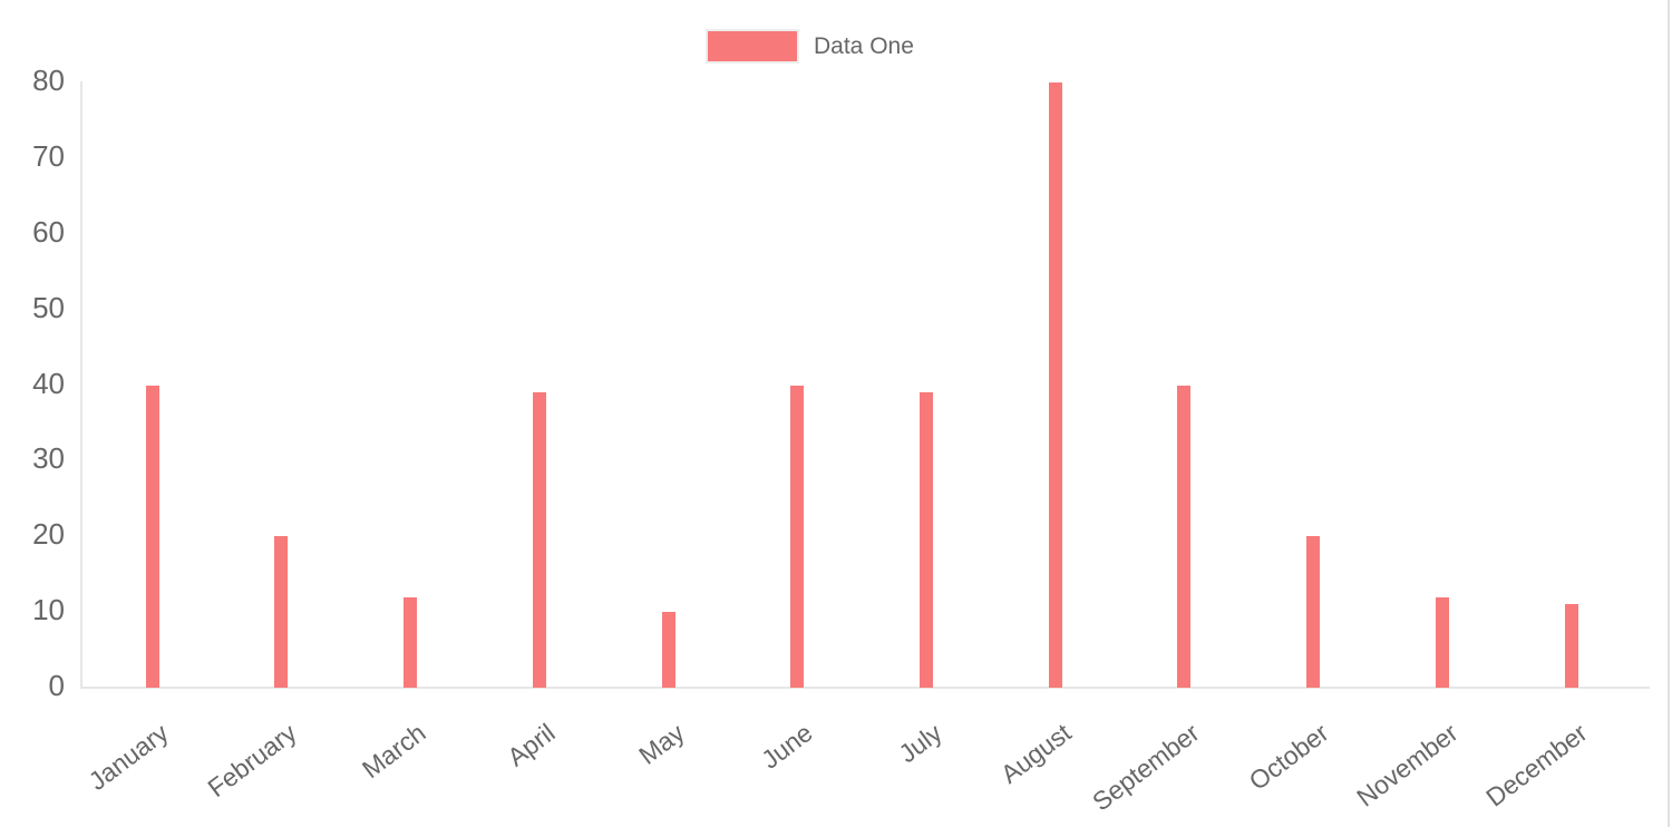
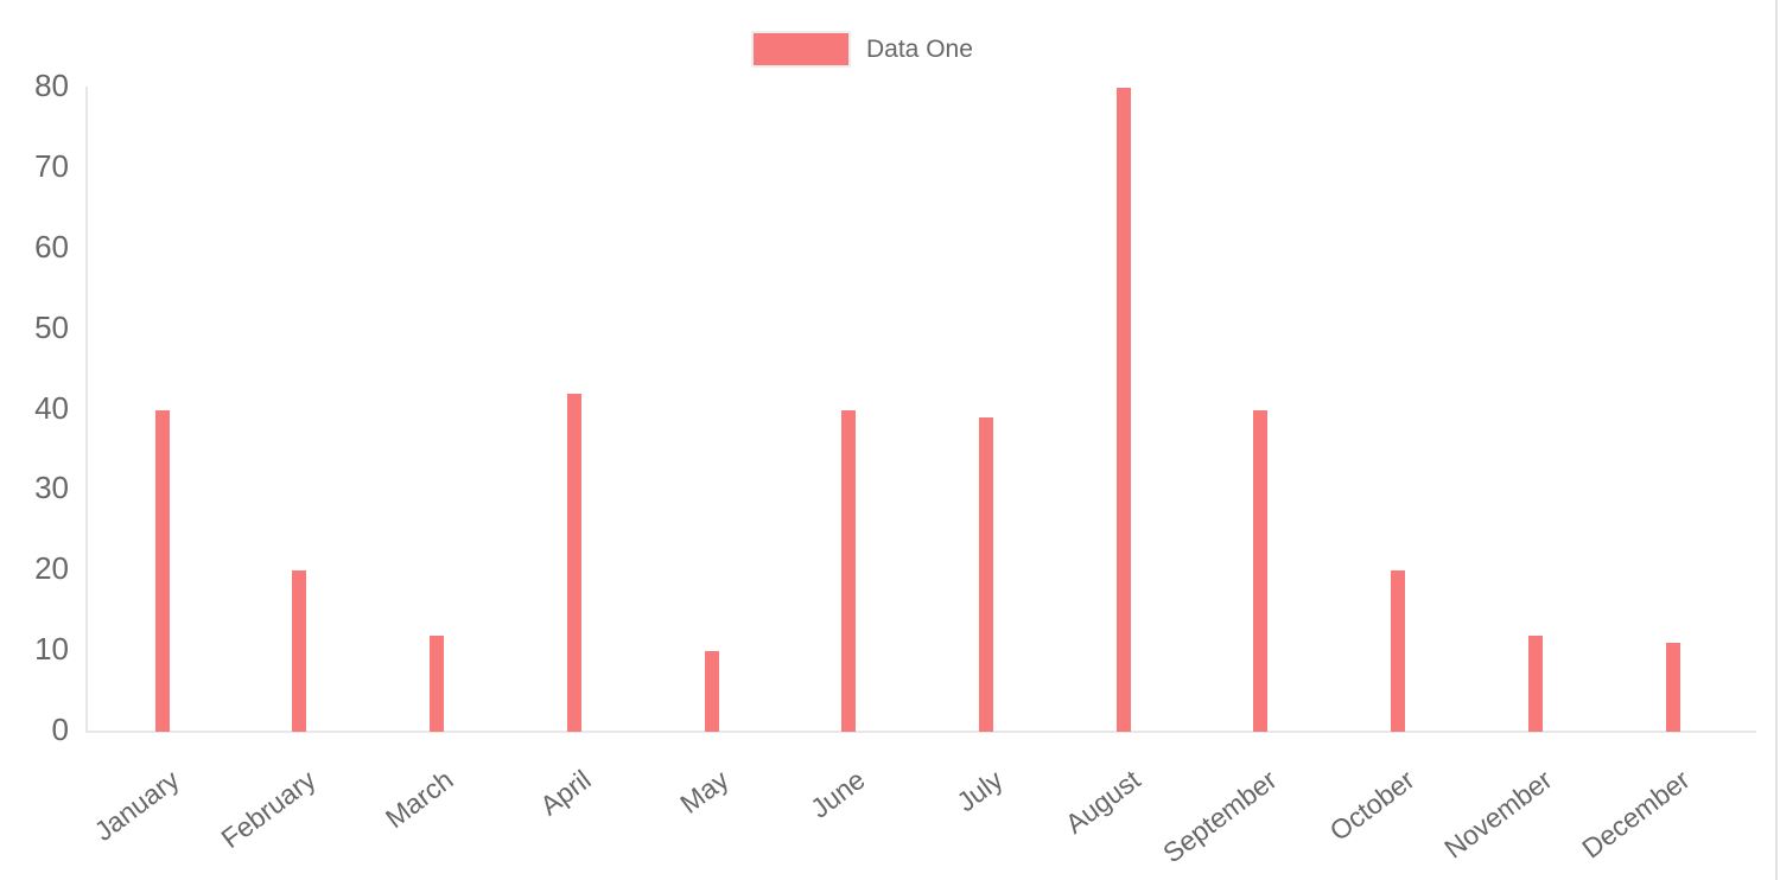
April: 39 -> 42
